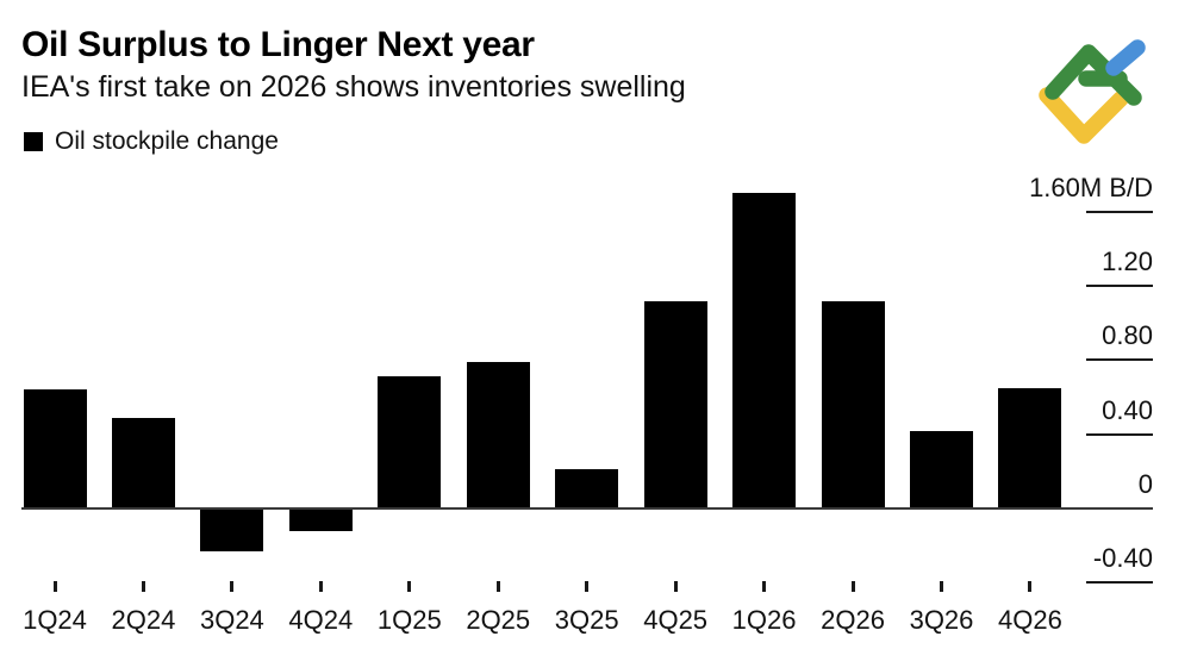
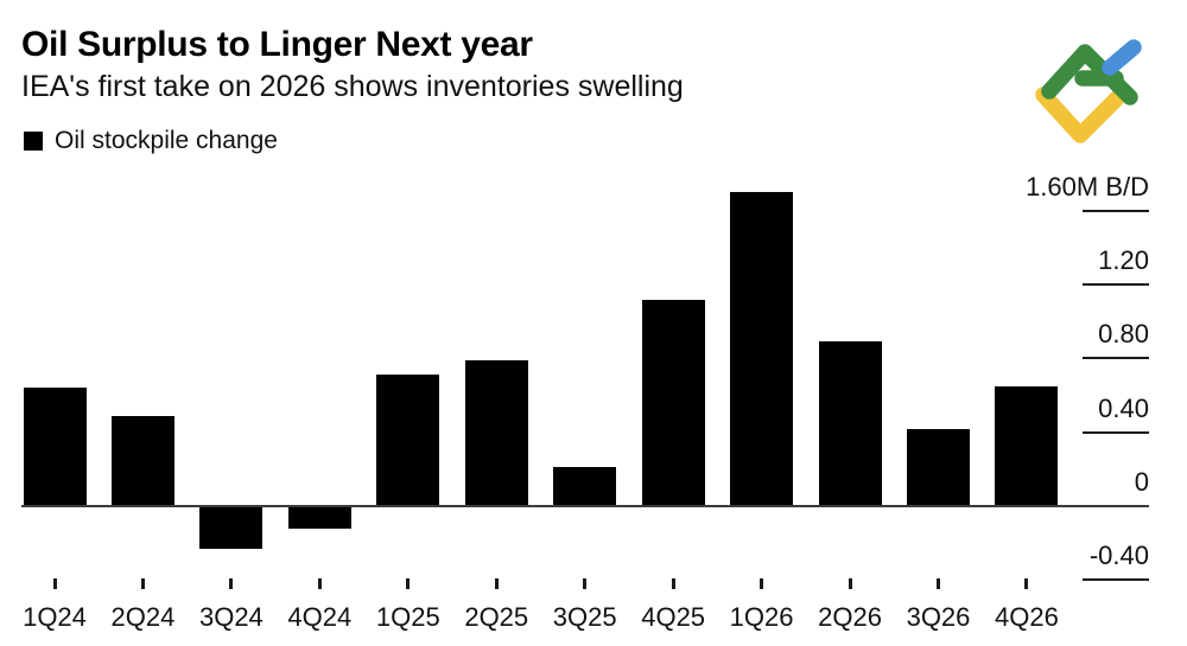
2Q26: 1.12 -> 0.89
